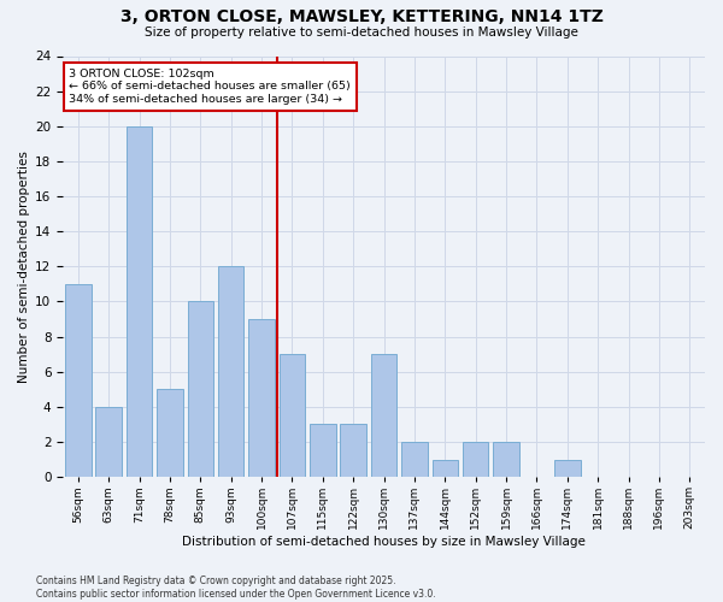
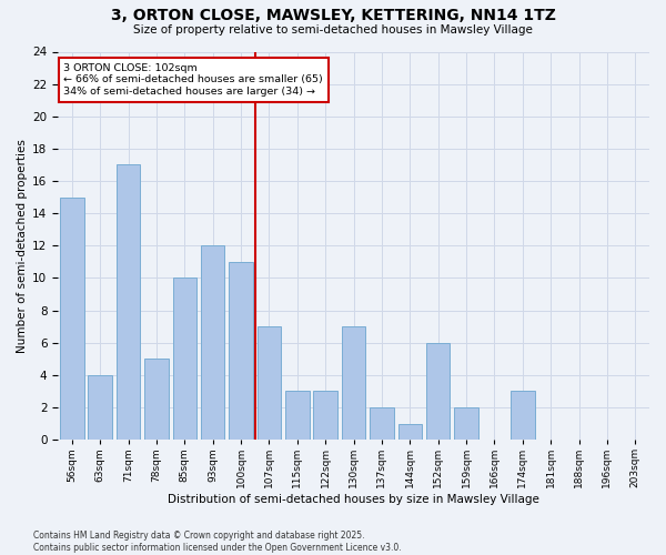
56sqm: 11 -> 15
71sqm: 20 -> 17
100sqm: 9 -> 11
152sqm: 2 -> 6
174sqm: 1 -> 3
